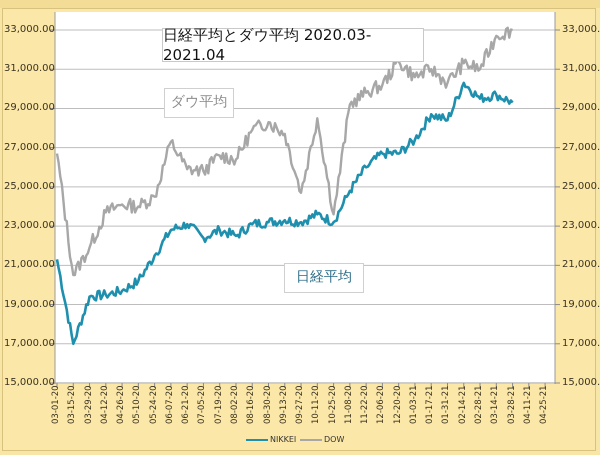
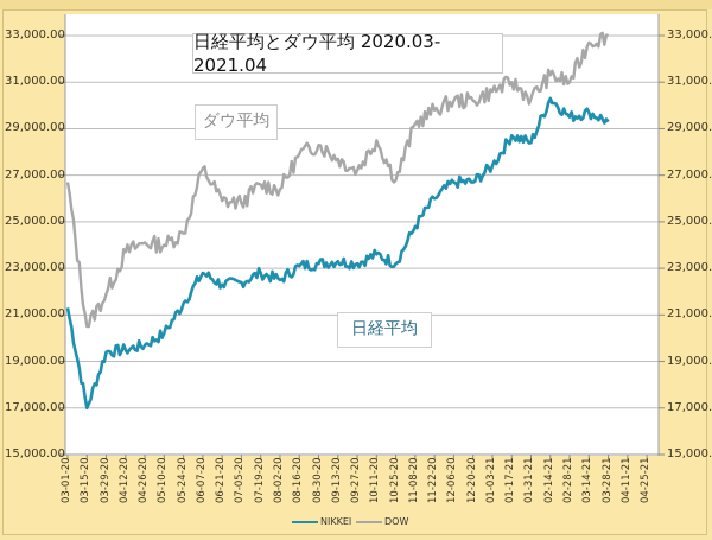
NIKKEI/06-21-20: 23100 -> 22300
DOW/09-27-20: 24700 -> 27200
DOW/10-25-20: 23600 -> 26800
DOW/12-20-20: 31400 -> 30200
